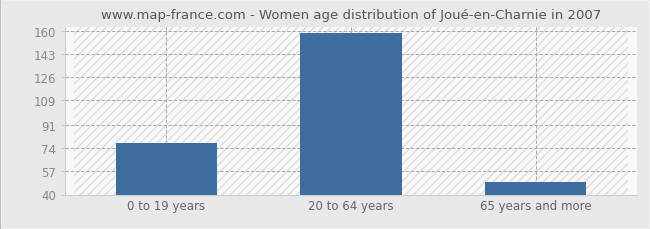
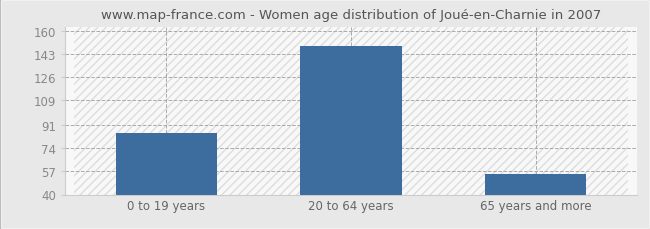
0 to 19 years: 78 -> 85
20 to 64 years: 158 -> 149
65 years and more: 49 -> 55
